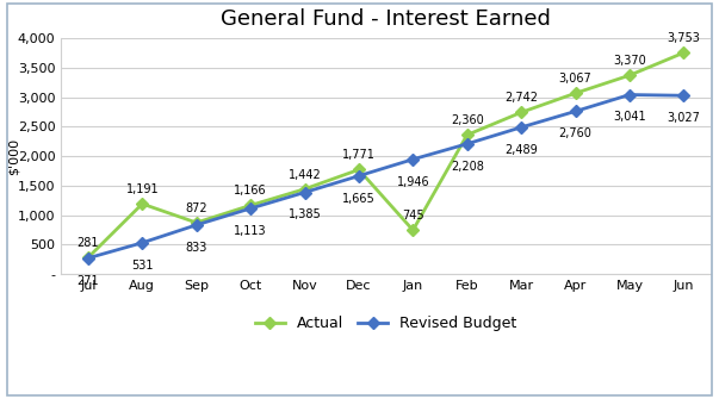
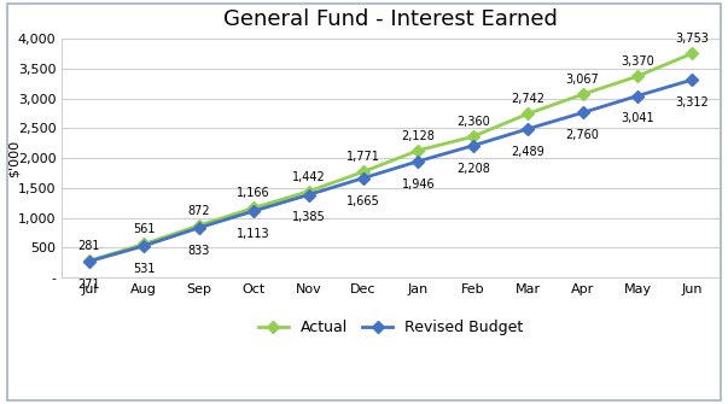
Actual/Aug: 1,191 -> 561
Actual/Jan: 745 -> 2,128
Revised Budget/Jun: 3,027 -> 3,312
